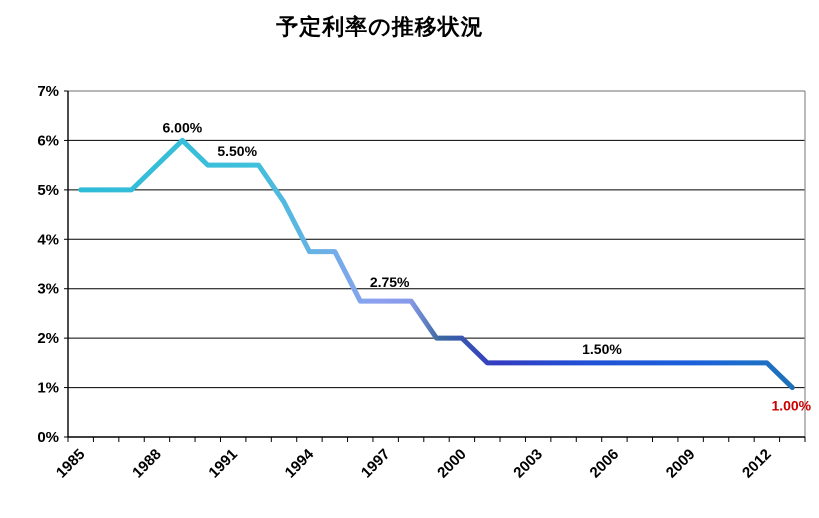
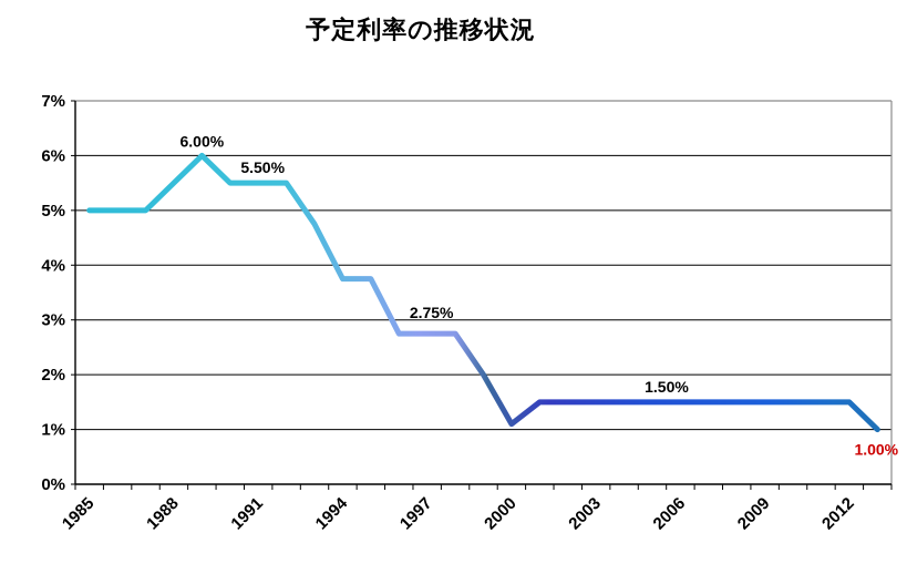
2000: 2.0% -> 1.1%
